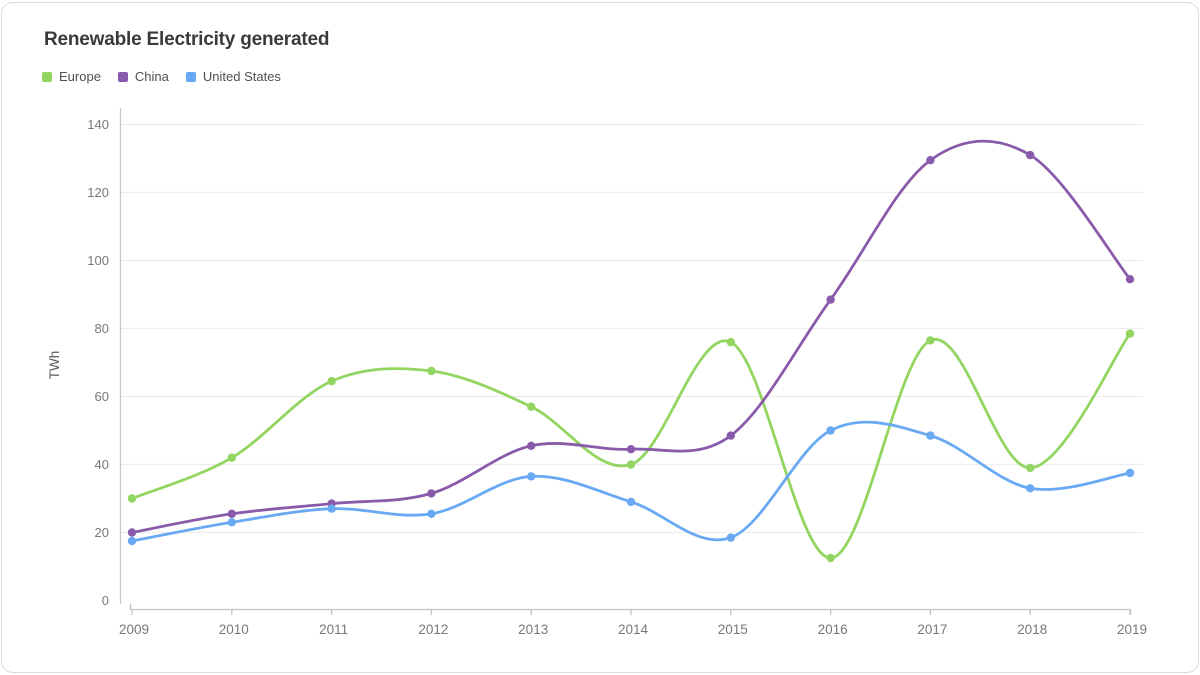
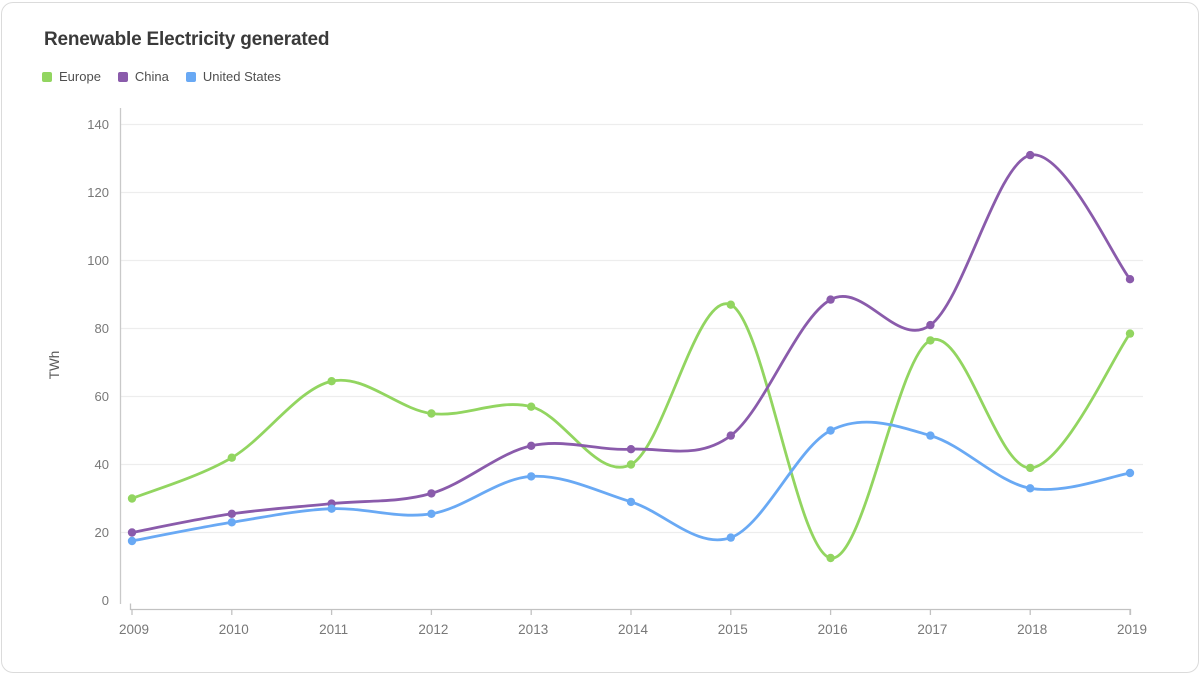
Europe/2012: 68 -> 55
Europe/2015: 76 -> 87
China/2017: 130 -> 81
